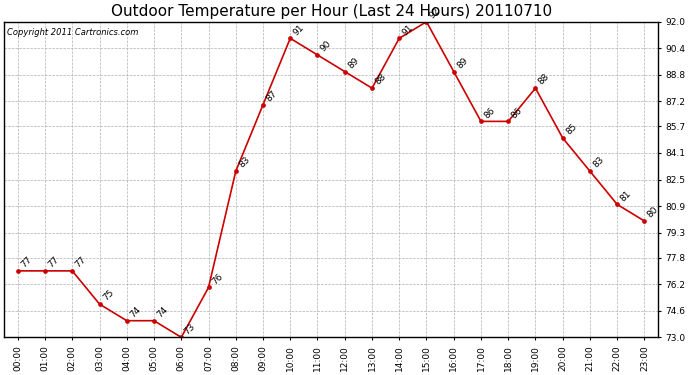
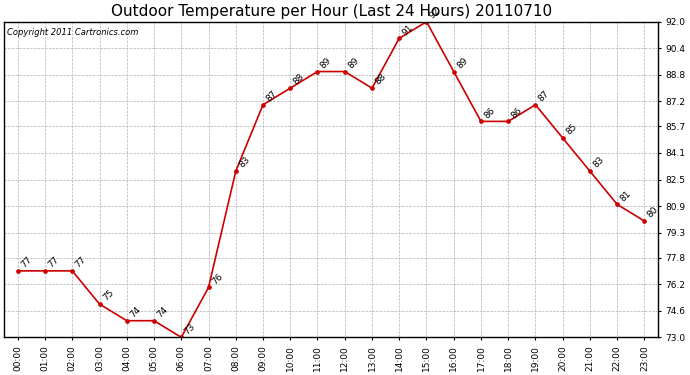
10:00: 91 -> 88
11:00: 90 -> 89
19:00: 88 -> 87
